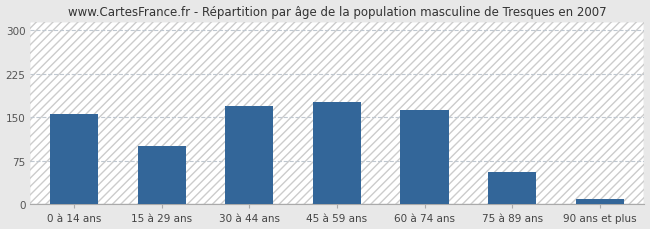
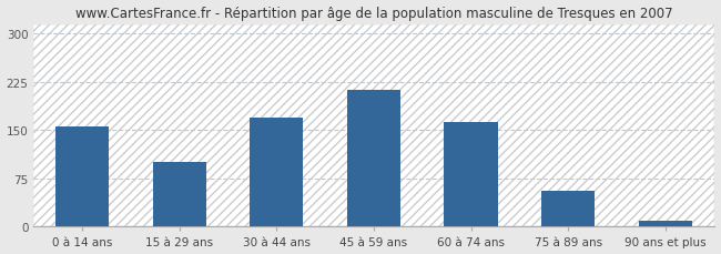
45 à 59 ans: 176 -> 213
